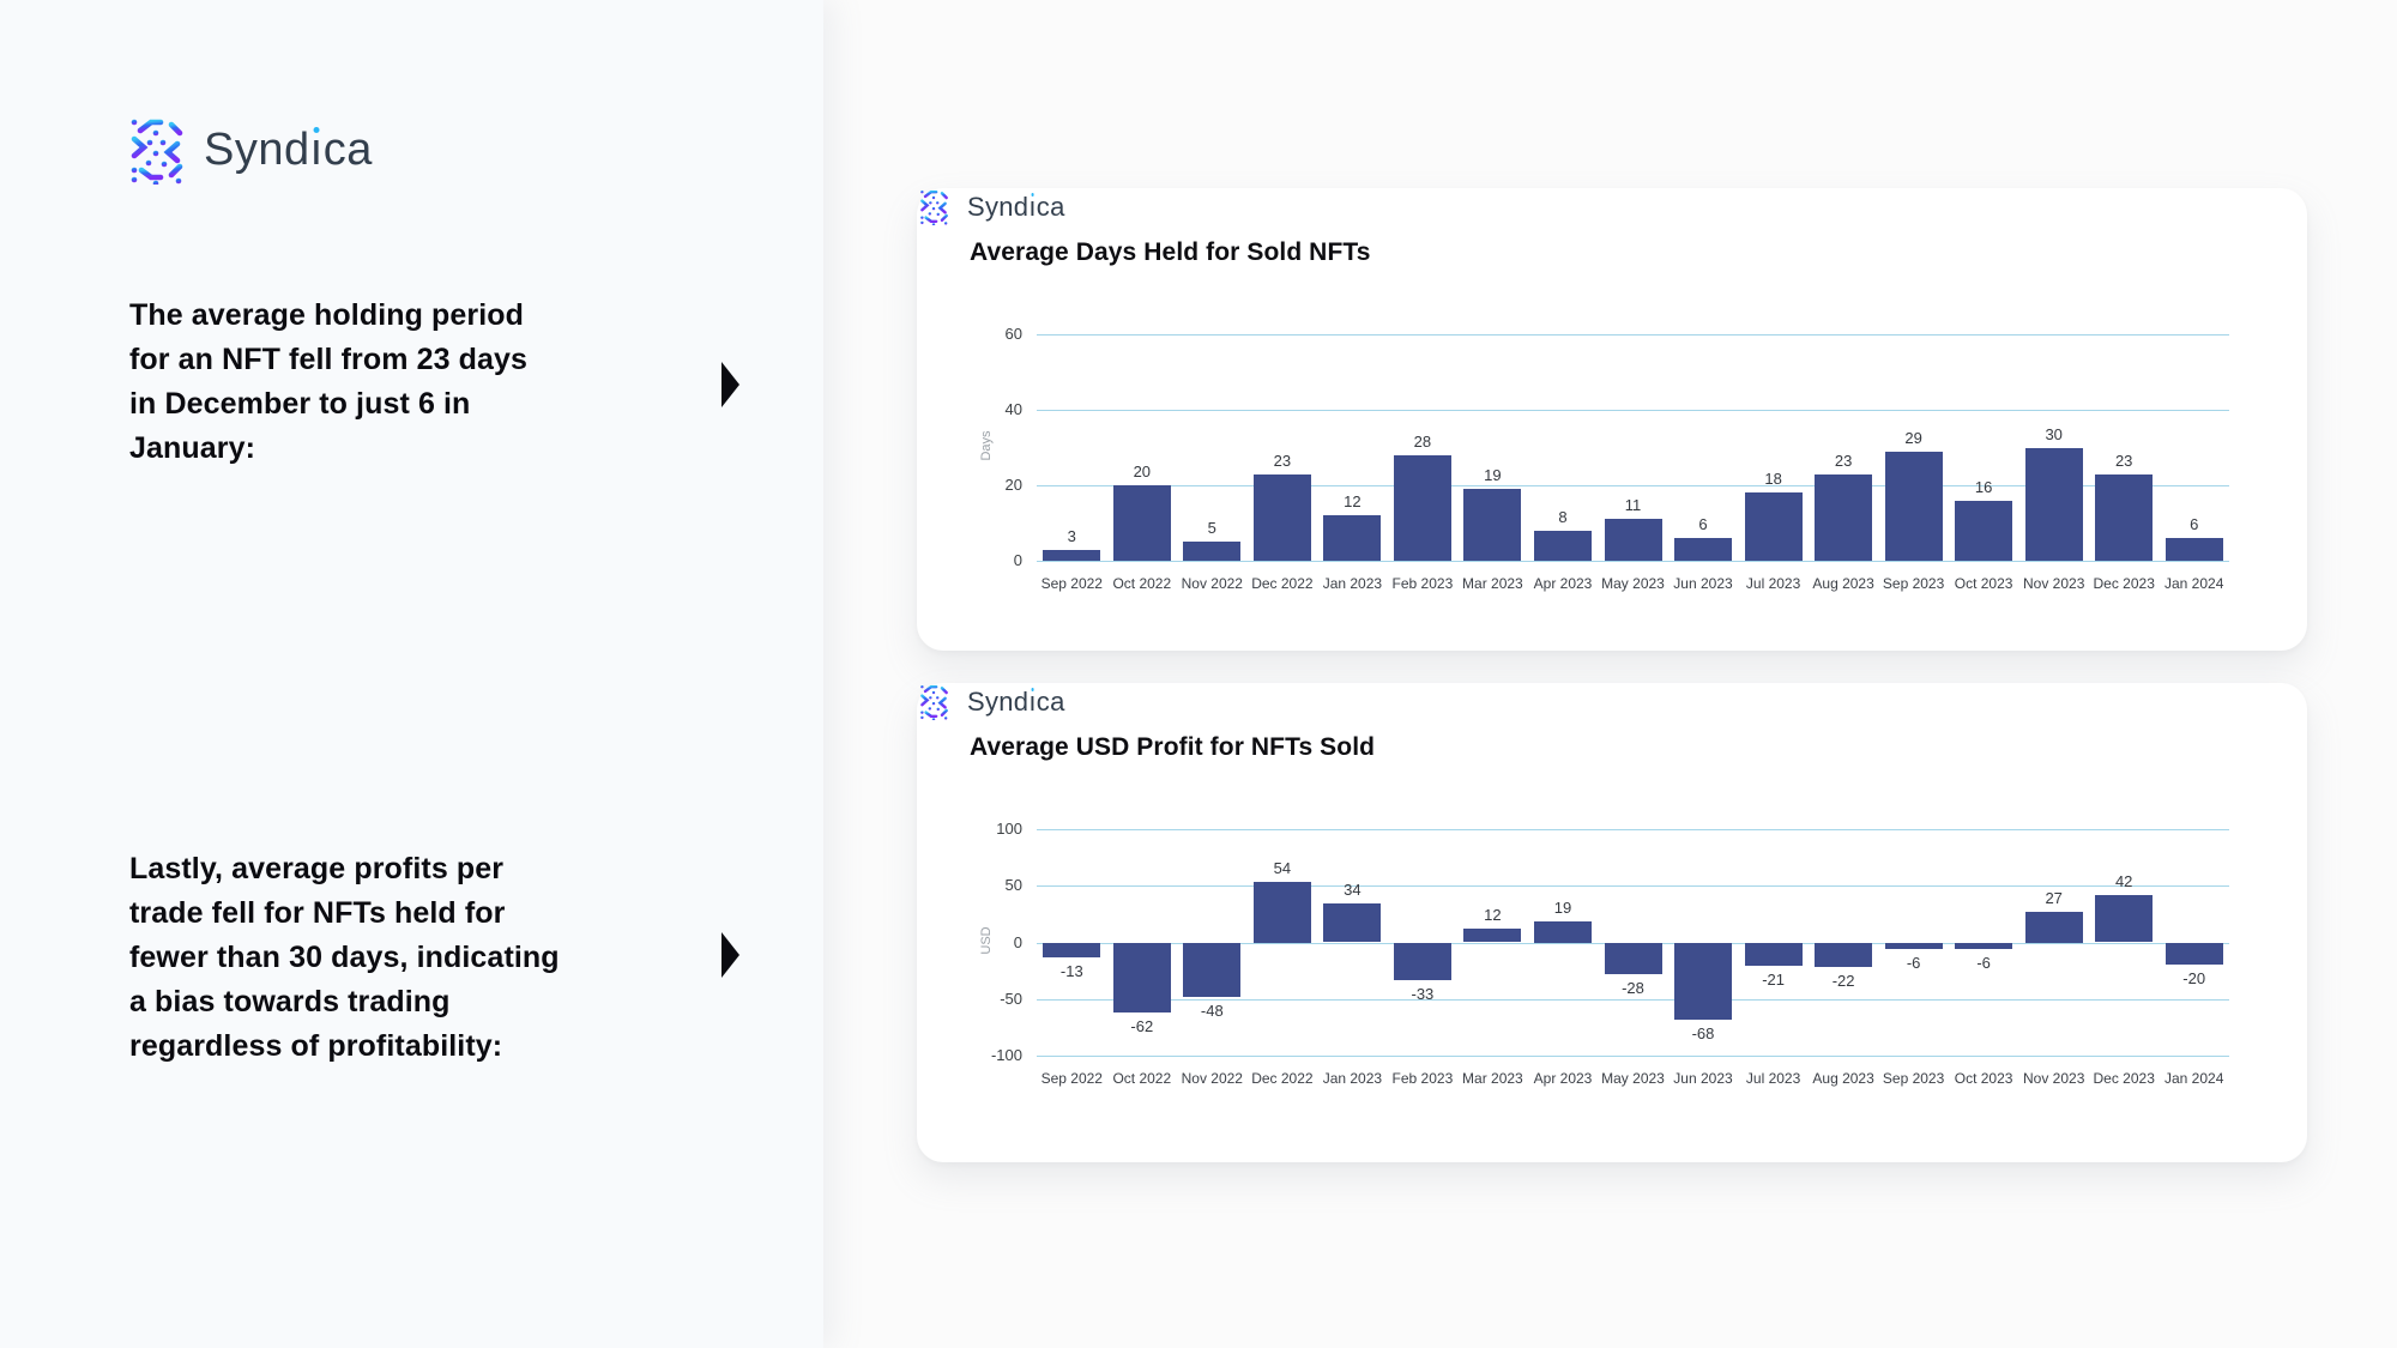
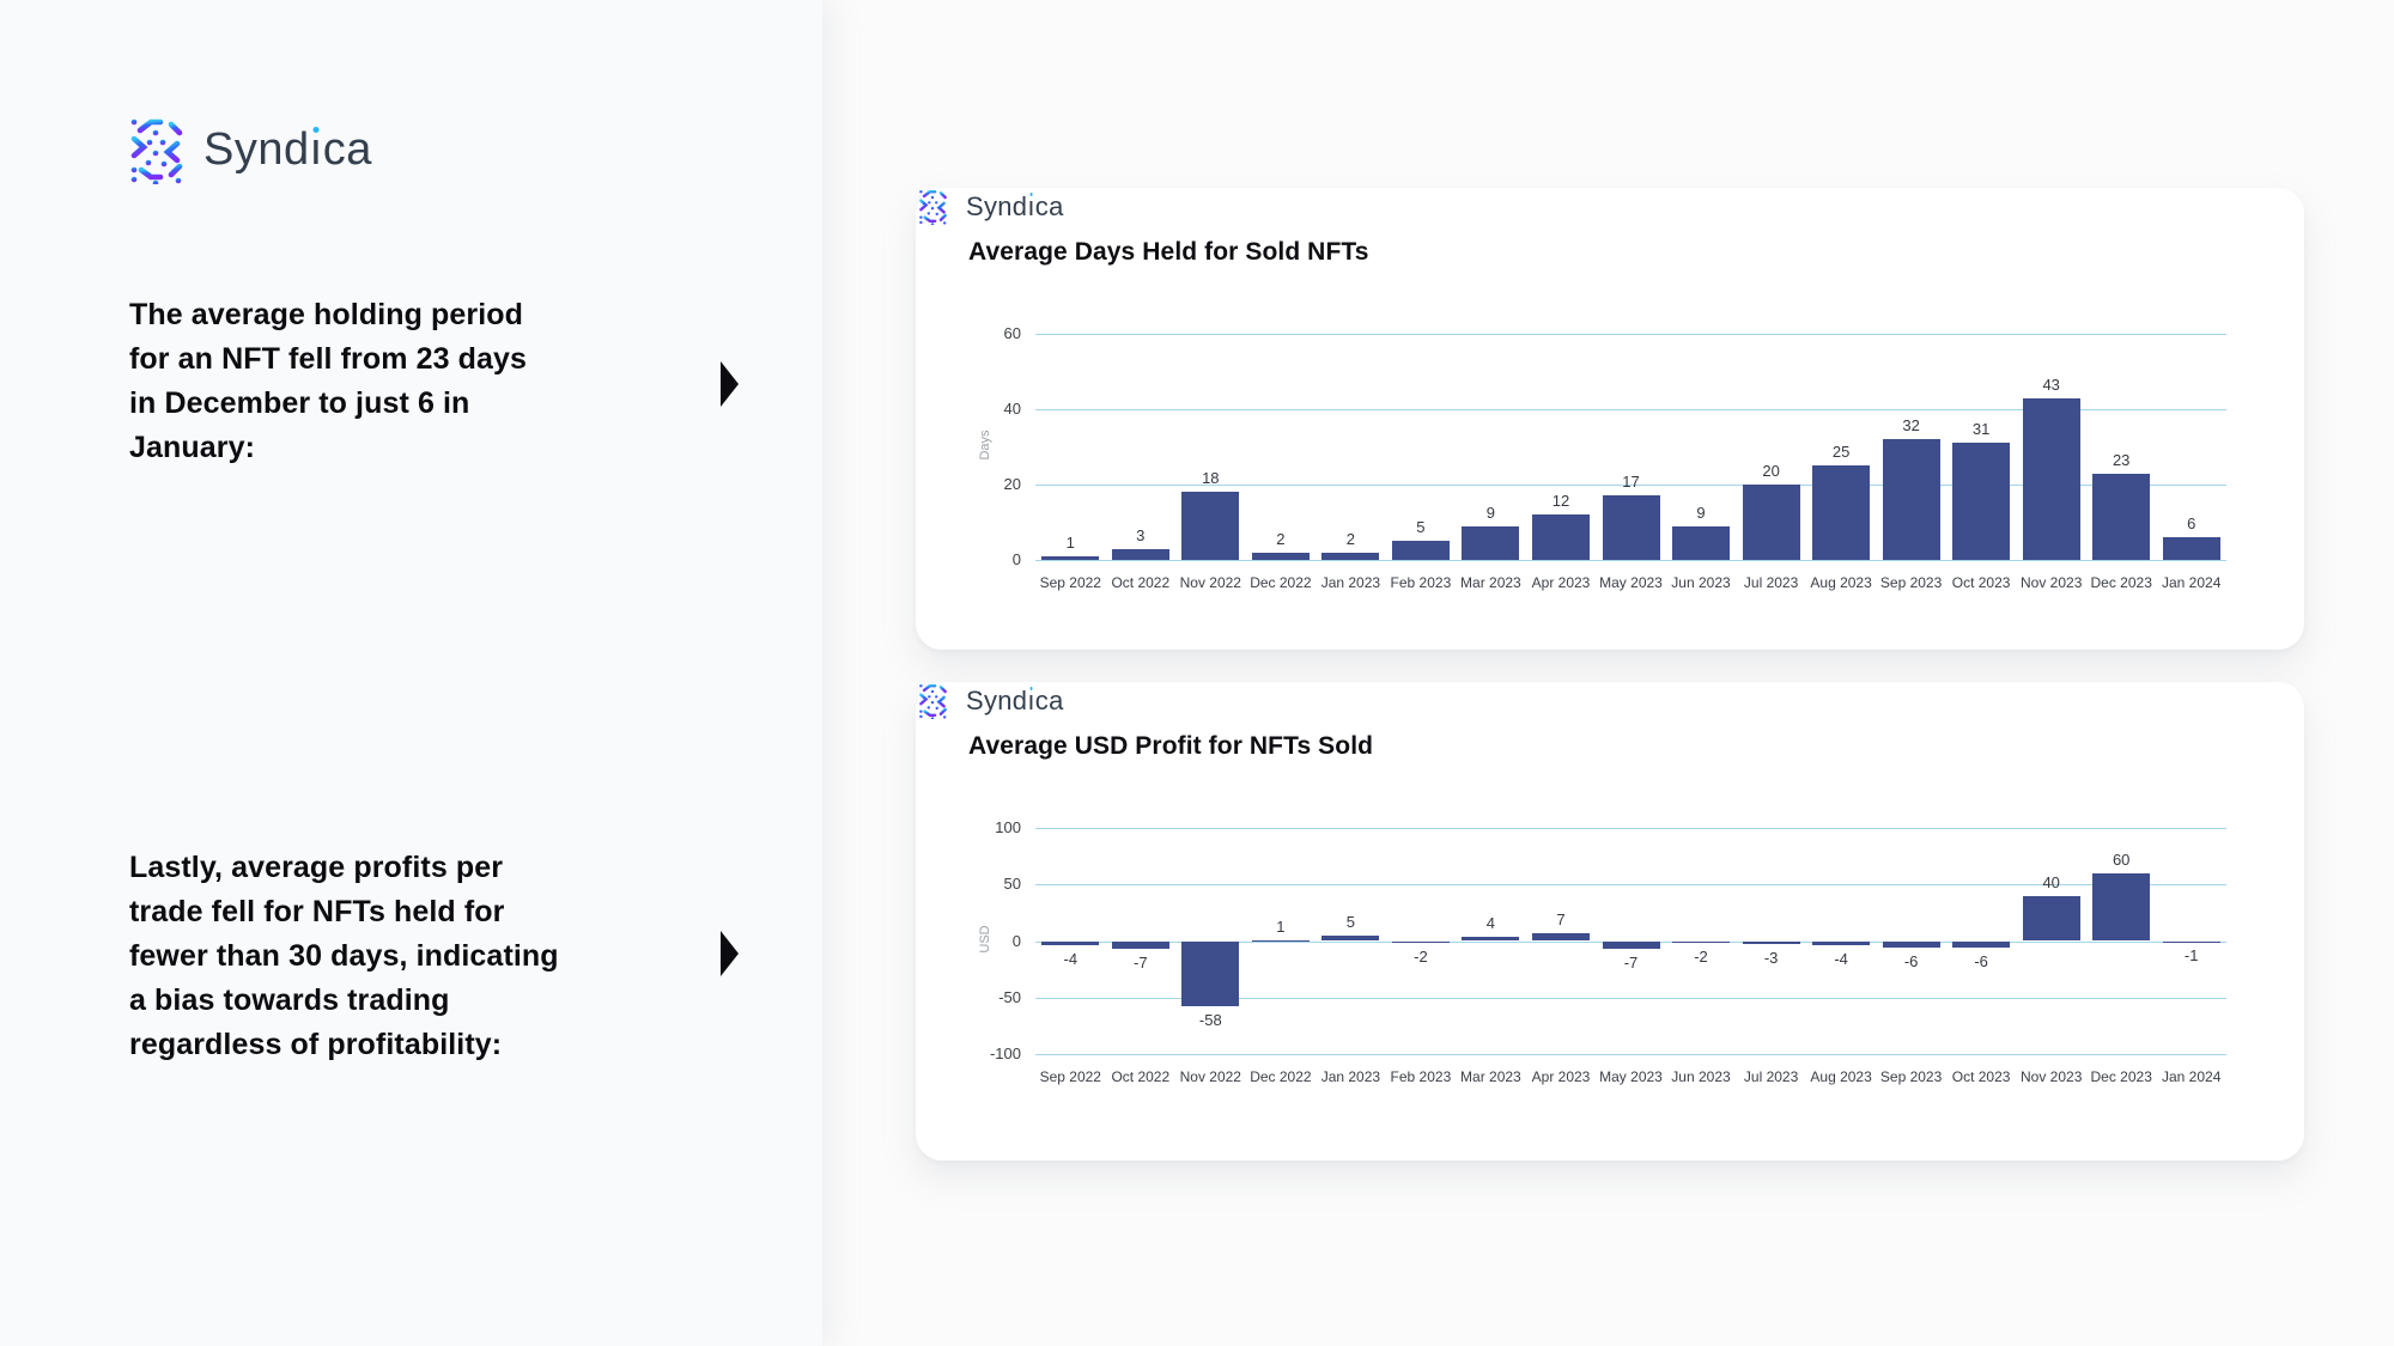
Average Days Held for Sold NFTs/Sep 2022: 3 -> 1
Average Days Held for Sold NFTs/Oct 2022: 20 -> 3
Average Days Held for Sold NFTs/Nov 2022: 5 -> 18
Average Days Held for Sold NFTs/Dec 2022: 23 -> 2
Average Days Held for Sold NFTs/Jan 2023: 12 -> 2
Average Days Held for Sold NFTs/Feb 2023: 28 -> 5
Average Days Held for Sold NFTs/Mar 2023: 19 -> 9
Average Days Held for Sold NFTs/Apr 2023: 8 -> 12
Average Days Held for Sold NFTs/May 2023: 11 -> 17
Average Days Held for Sold NFTs/Jun 2023: 6 -> 9
Average Days Held for Sold NFTs/Jul 2023: 18 -> 20
Average Days Held for Sold NFTs/Aug 2023: 23 -> 25
Average Days Held for Sold NFTs/Sep 2023: 29 -> 32
Average Days Held for Sold NFTs/Oct 2023: 16 -> 31
Average Days Held for Sold NFTs/Nov 2023: 30 -> 43
Average USD Profit for NFTs Sold/Sep 2022: -13 -> -4
Average USD Profit for NFTs Sold/Oct 2022: -62 -> -7
Average USD Profit for NFTs Sold/Nov 2022: -48 -> -58
Average USD Profit for NFTs Sold/Dec 2022: 54 -> 1
Average USD Profit for NFTs Sold/Jan 2023: 34 -> 5
Average USD Profit for NFTs Sold/Feb 2023: -33 -> -2
Average USD Profit for NFTs Sold/Mar 2023: 12 -> 4
Average USD Profit for NFTs Sold/Apr 2023: 19 -> 7
Average USD Profit for NFTs Sold/May 2023: -28 -> -7
Average USD Profit for NFTs Sold/Jun 2023: -68 -> -2
Average USD Profit for NFTs Sold/Jul 2023: -21 -> -3
Average USD Profit for NFTs Sold/Aug 2023: -22 -> -4
Average USD Profit for NFTs Sold/Nov 2023: 27 -> 40
Average USD Profit for NFTs Sold/Dec 2023: 42 -> 60
Average USD Profit for NFTs Sold/Jan 2024: -20 -> -1
